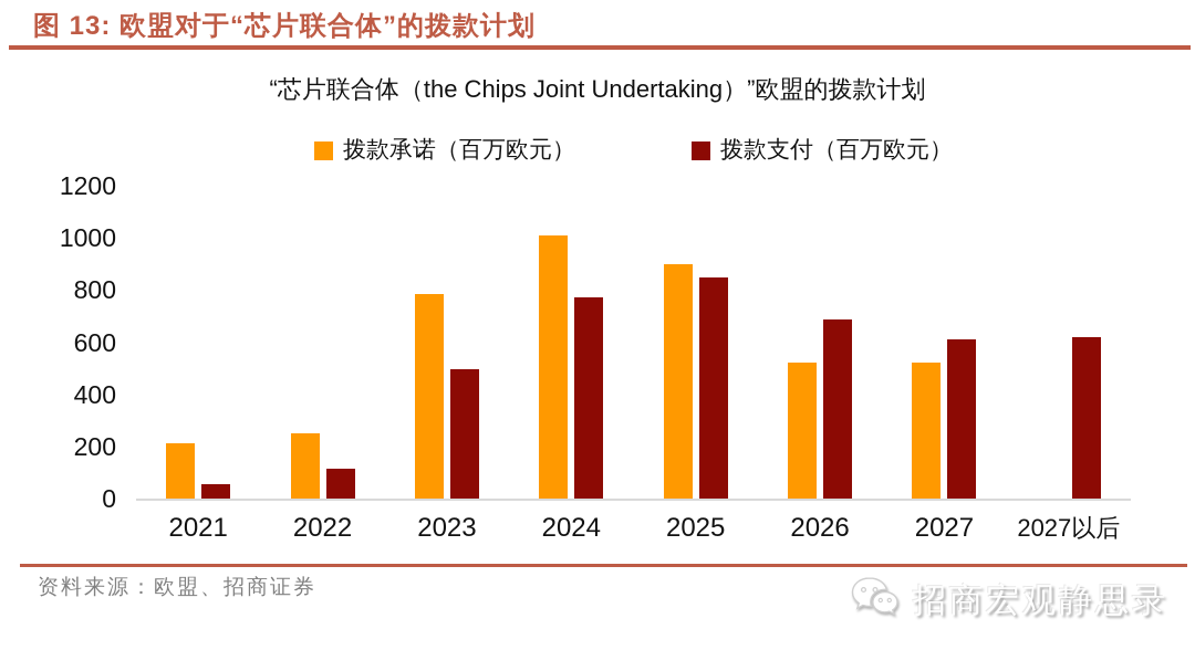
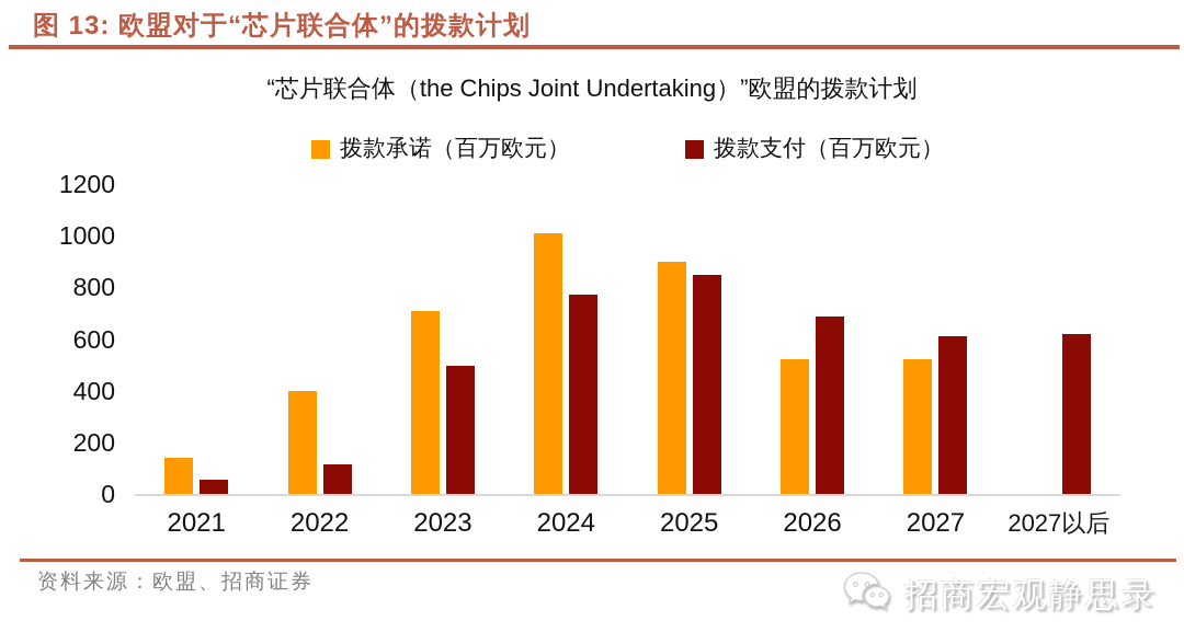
拨款承诺（百万欧元）/2021: 210 -> 140
拨款承诺（百万欧元）/2022: 250 -> 400
拨款承诺（百万欧元）/2023: 780 -> 710
